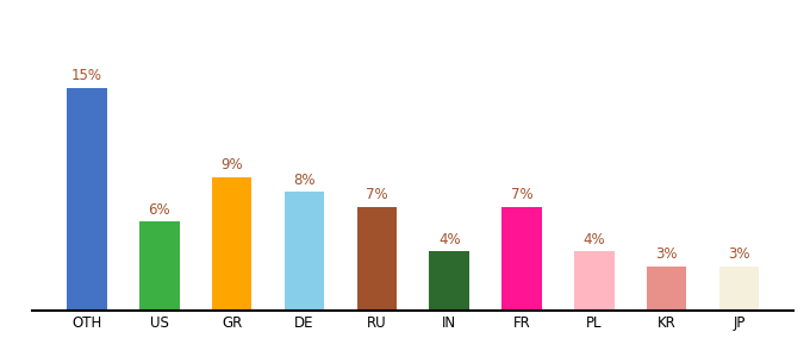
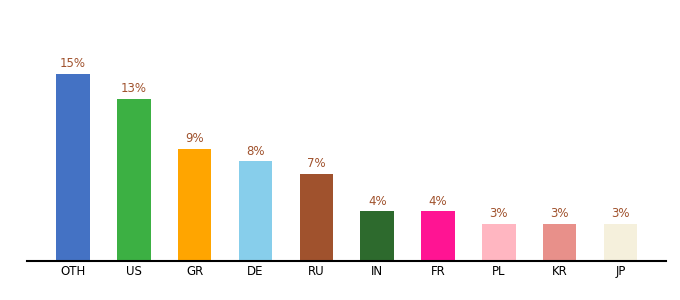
US: 6% -> 13%
FR: 7% -> 4%
PL: 4% -> 3%
